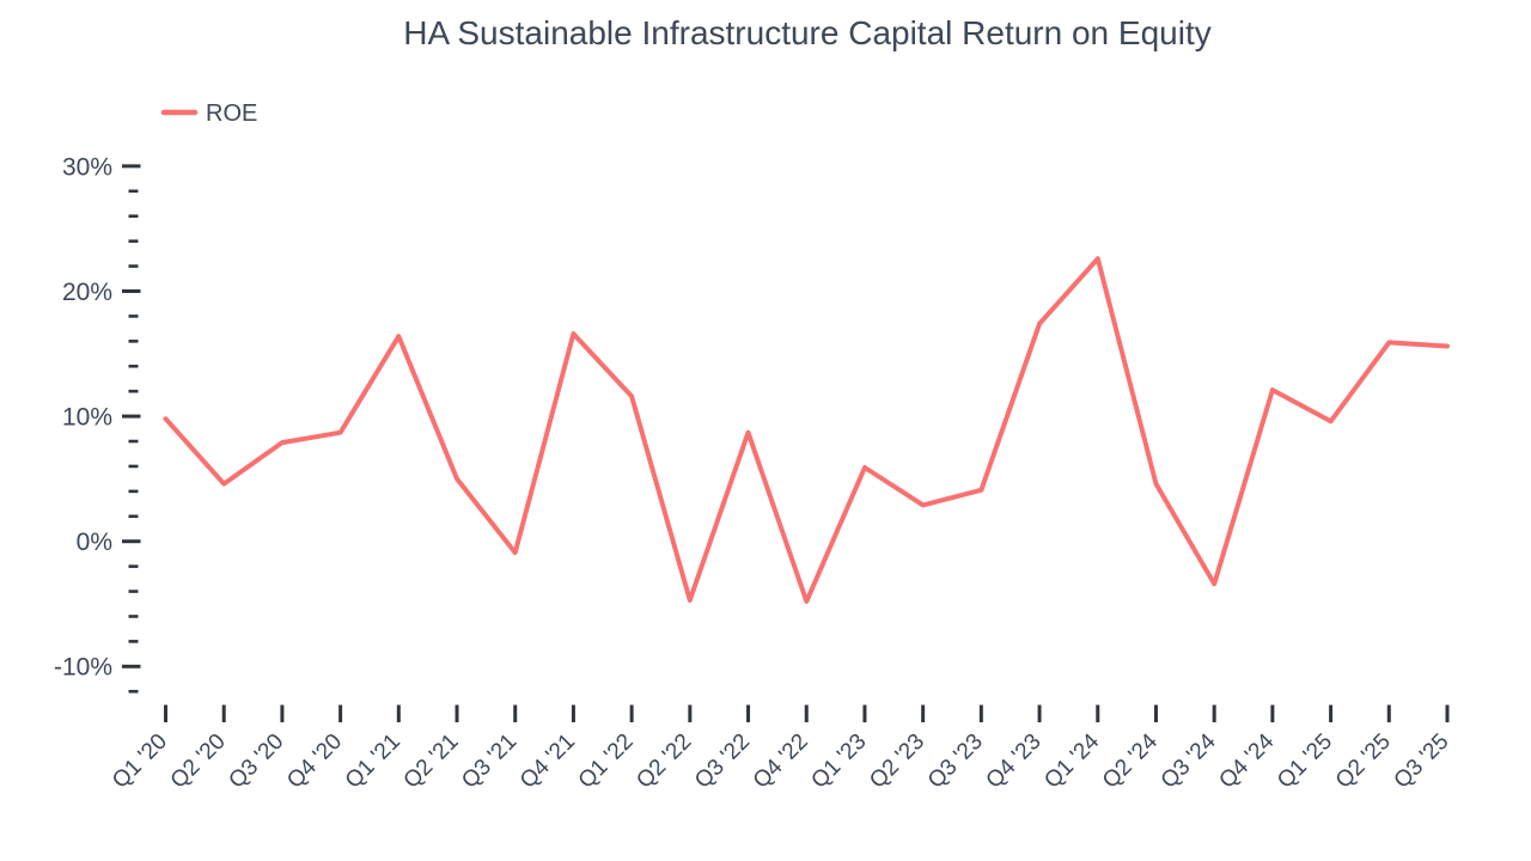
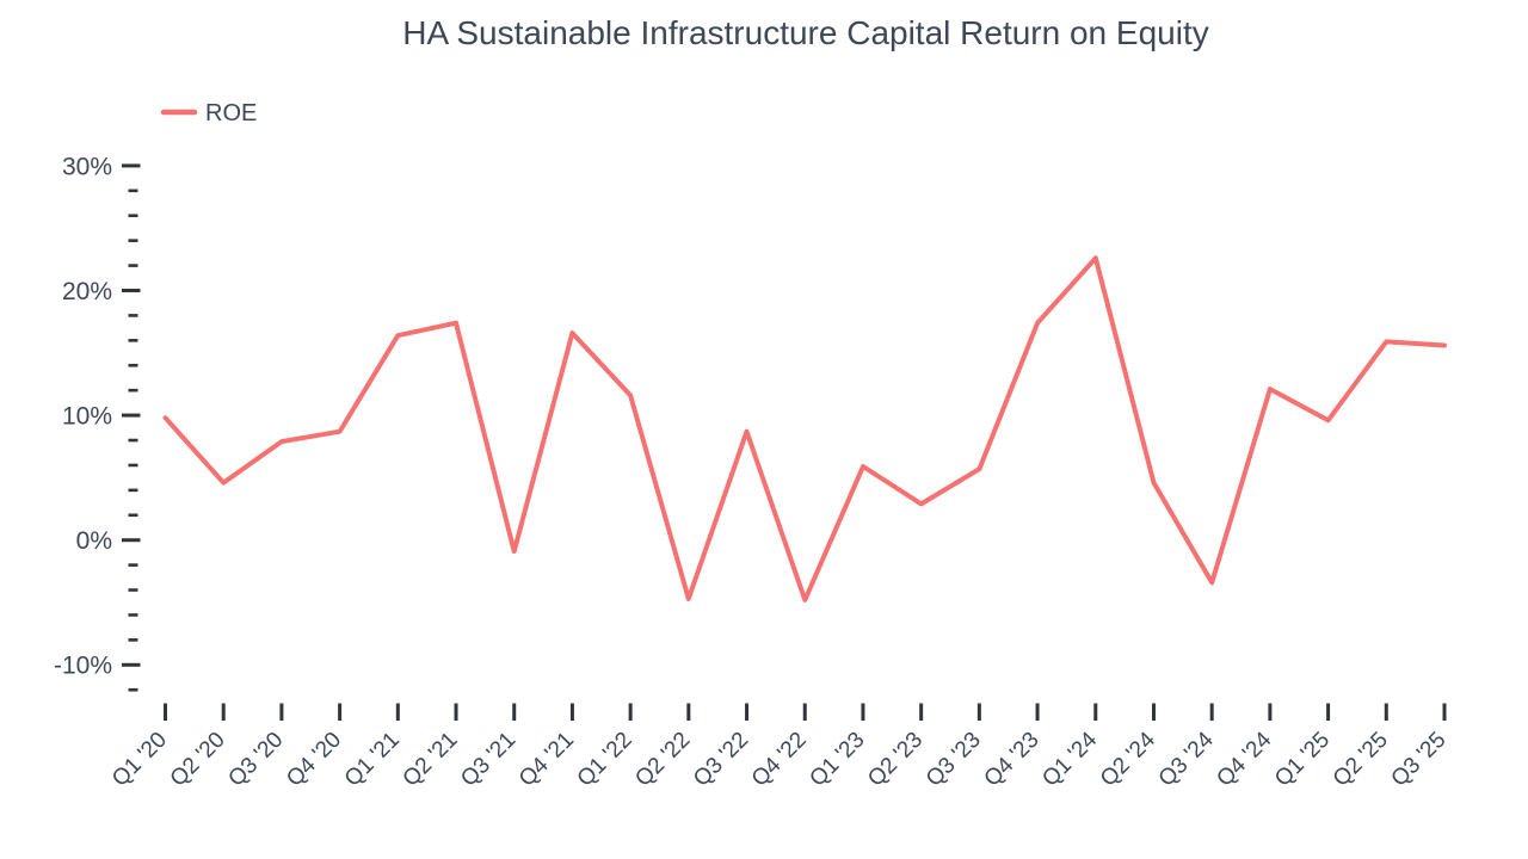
Q2 '21: 5.0% -> 17.4%
Q3 '23: 4.1% -> 5.7%
